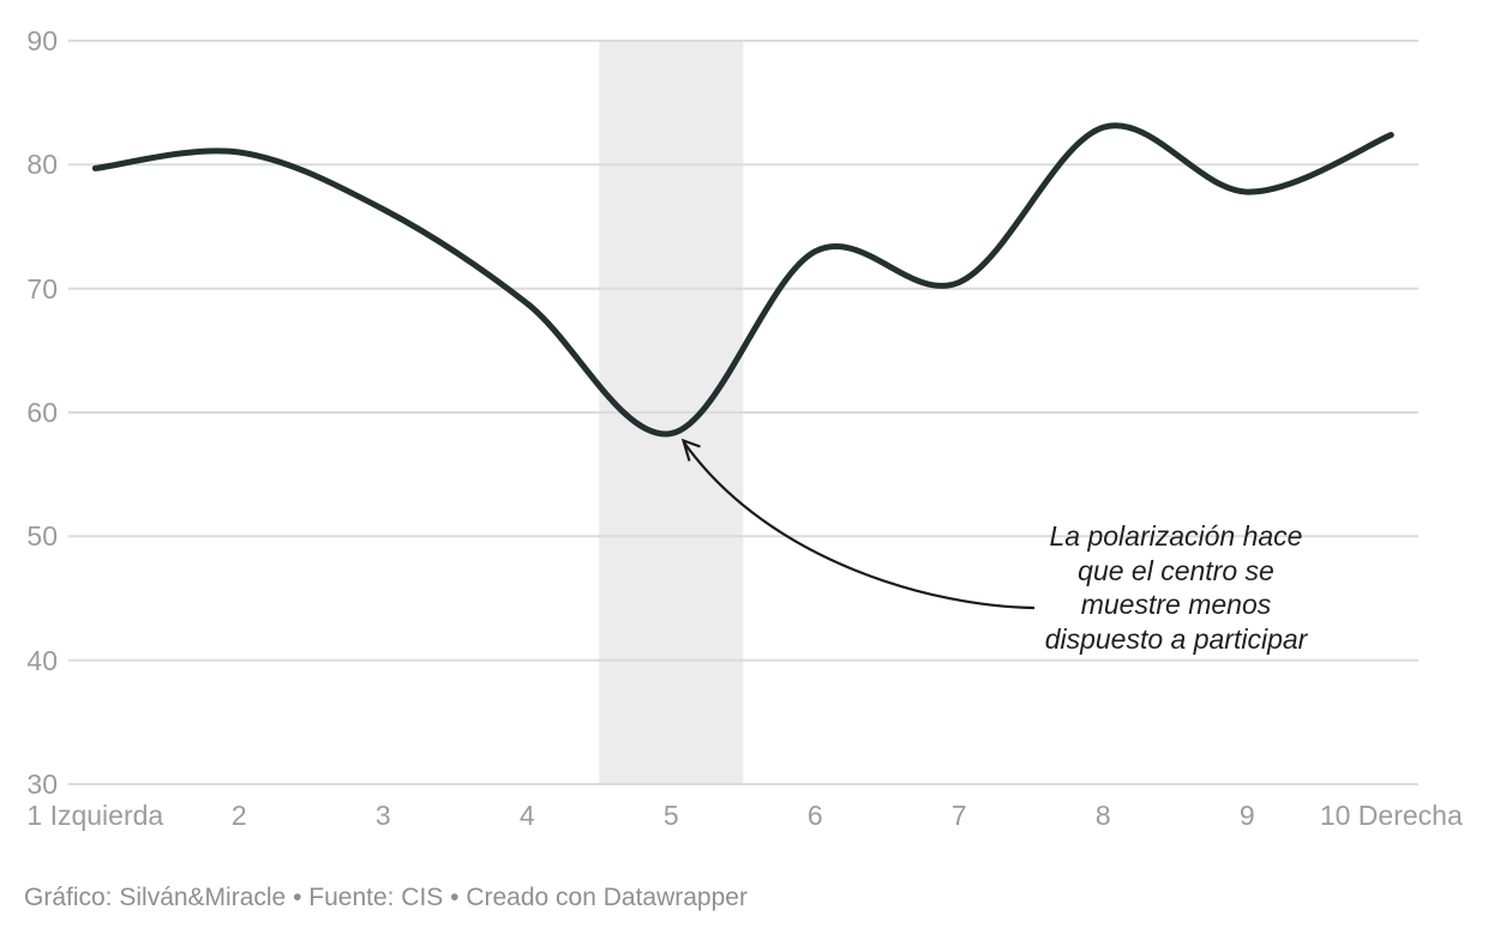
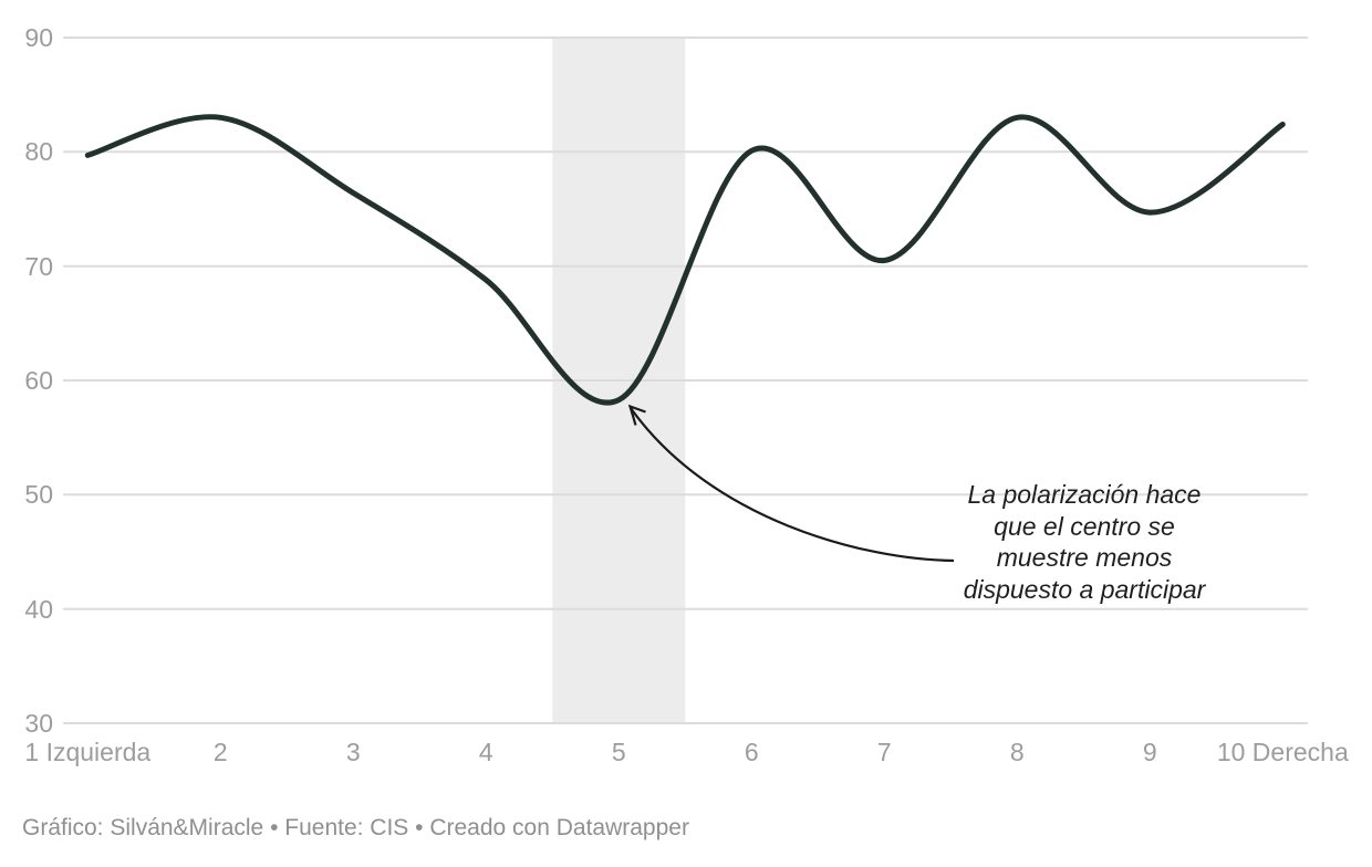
2: 81.0 -> 83.0
6: 73.0 -> 80.1
9: 77.8 -> 74.7
